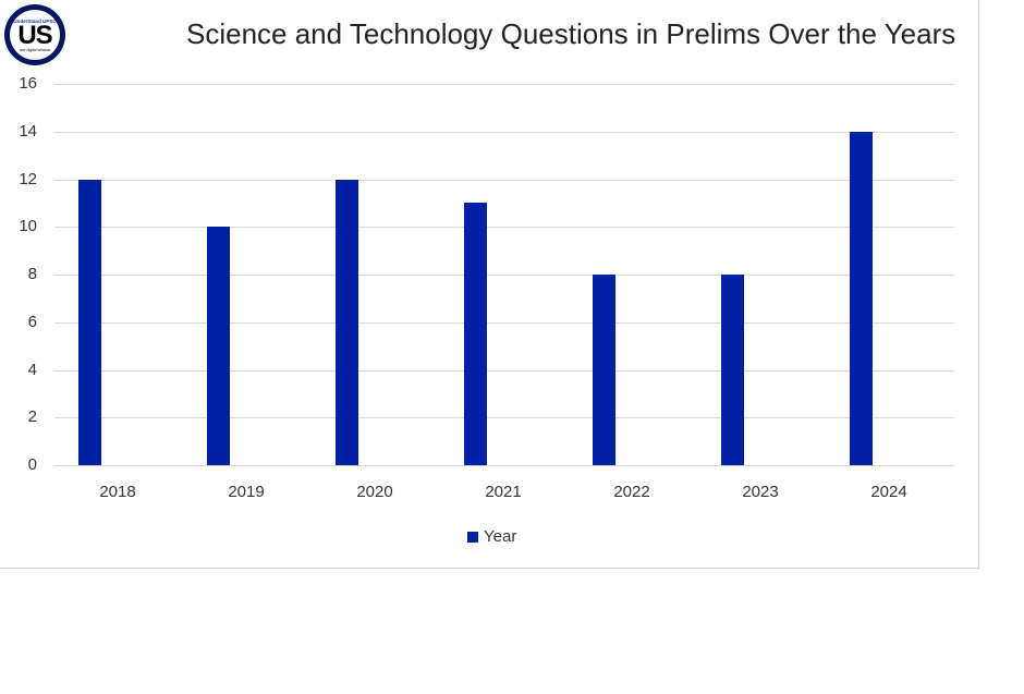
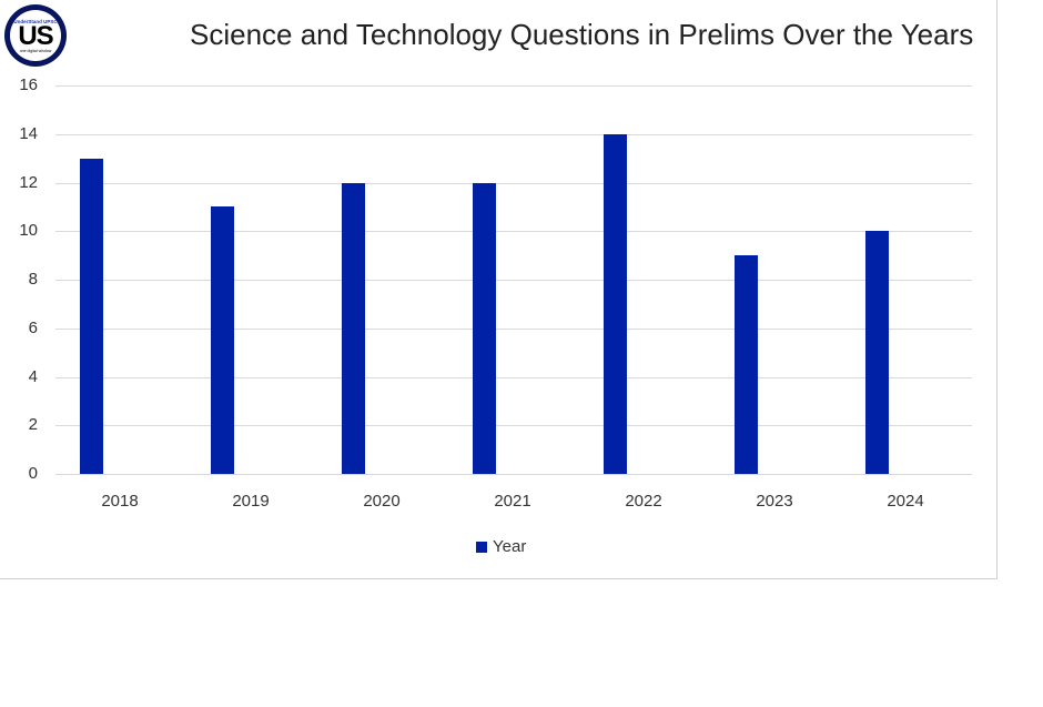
2018: 12 -> 13
2019: 10 -> 11
2021: 11 -> 12
2022: 8 -> 14
2023: 8 -> 9
2024: 14 -> 10
